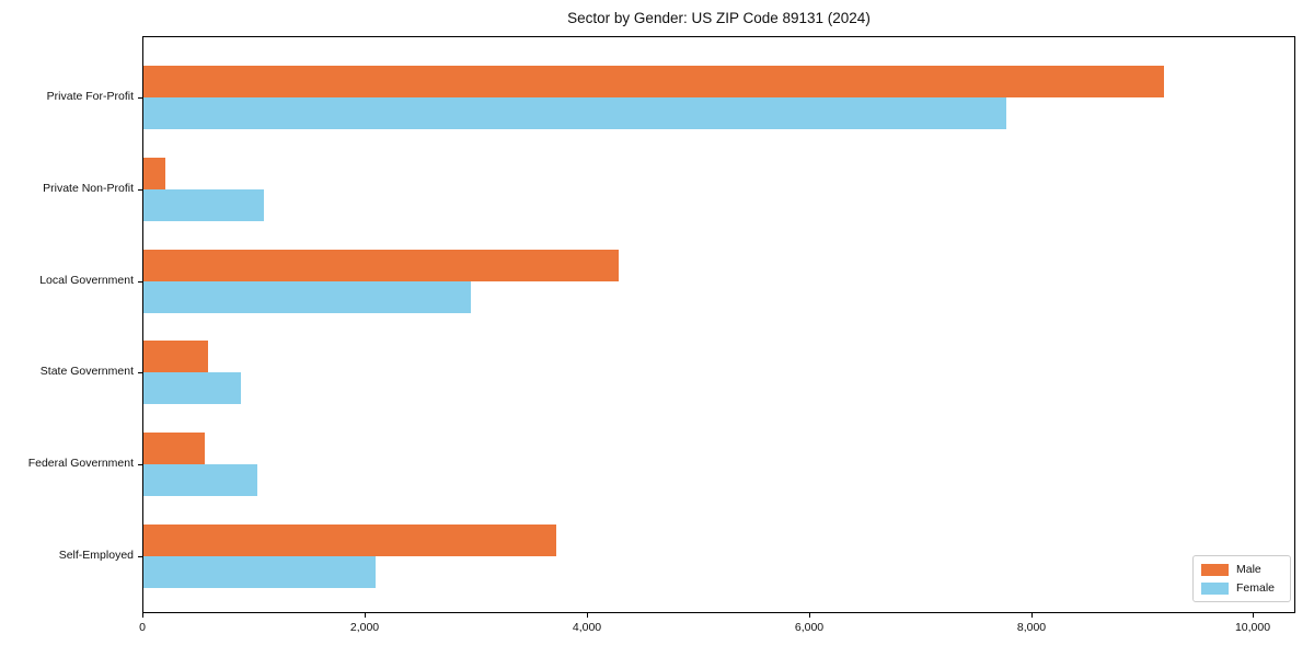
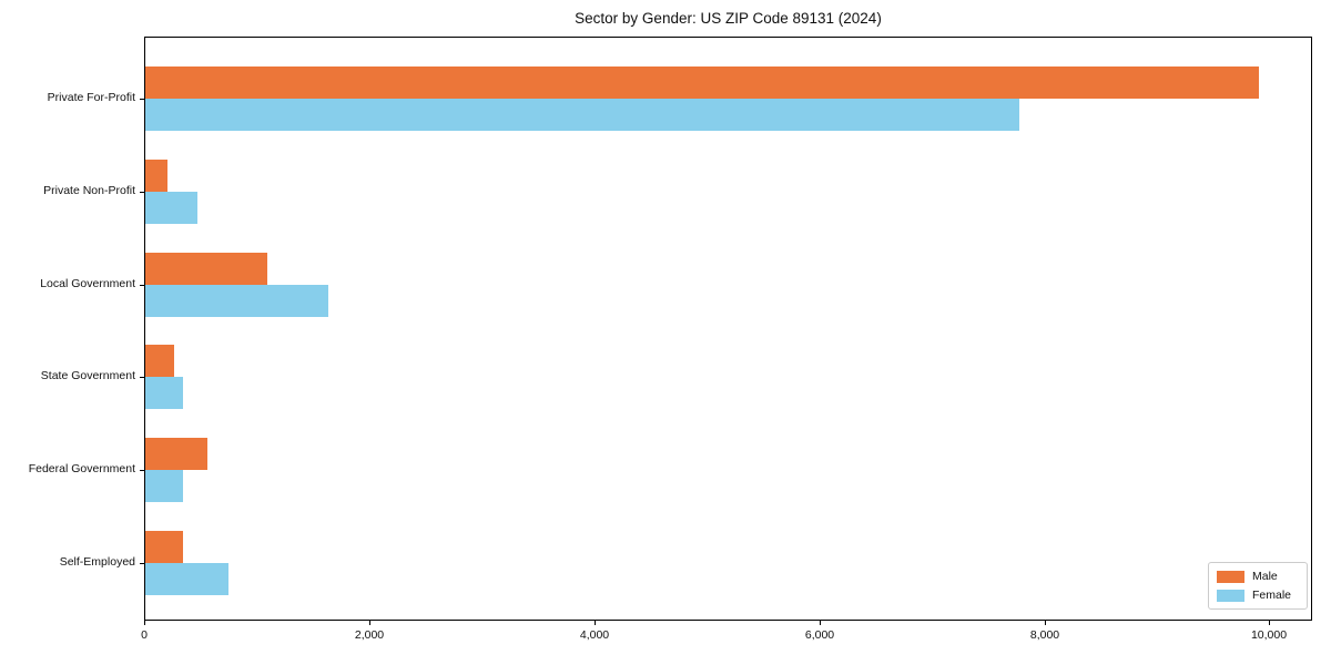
Male/Private For-Profit: 9190 -> 9900
Female/Private Non-Profit: 1080 -> 460
Male/Local Government: 4280 -> 1080
Female/Local Government: 2950 -> 1630
Male/State Government: 580 -> 260
Female/State Government: 880 -> 340
Female/Federal Government: 1030 -> 340
Male/Self-Employed: 3720 -> 340
Female/Self-Employed: 2090 -> 740
